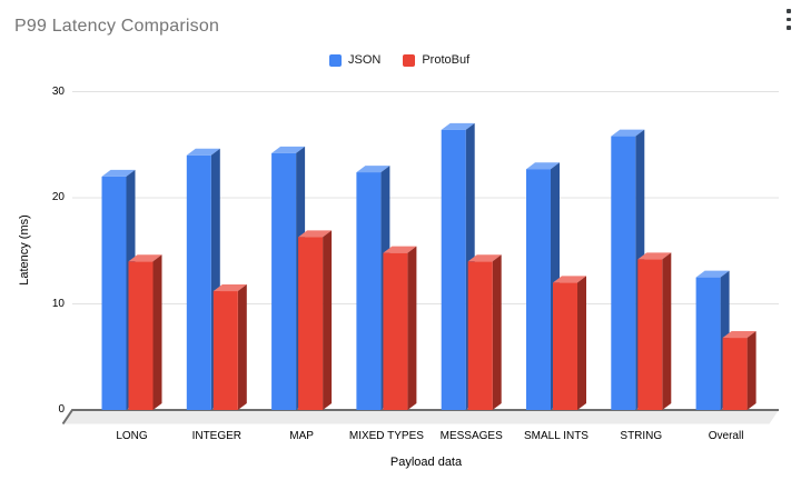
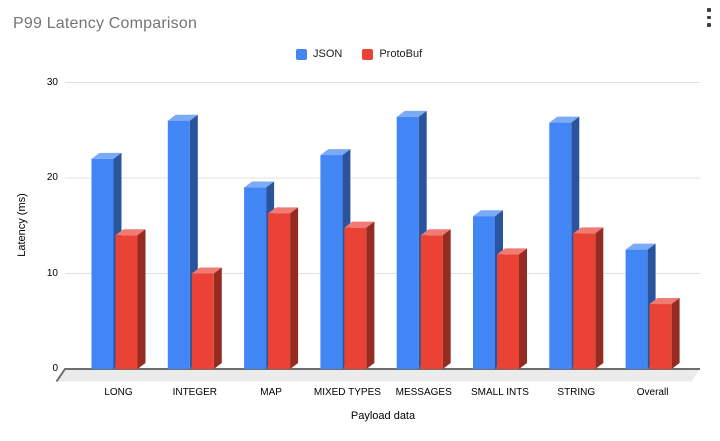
JSON/INTEGER: 24 -> 26
ProtoBuf/INTEGER: 11 -> 10
JSON/MAP: 24 -> 19
JSON/SMALL INTS: 23 -> 16
